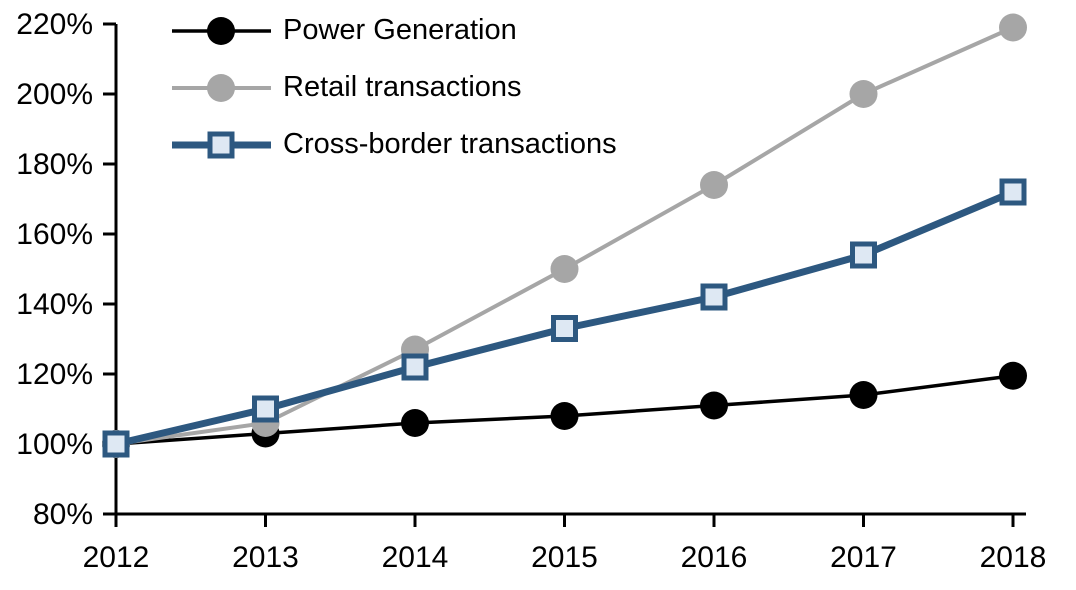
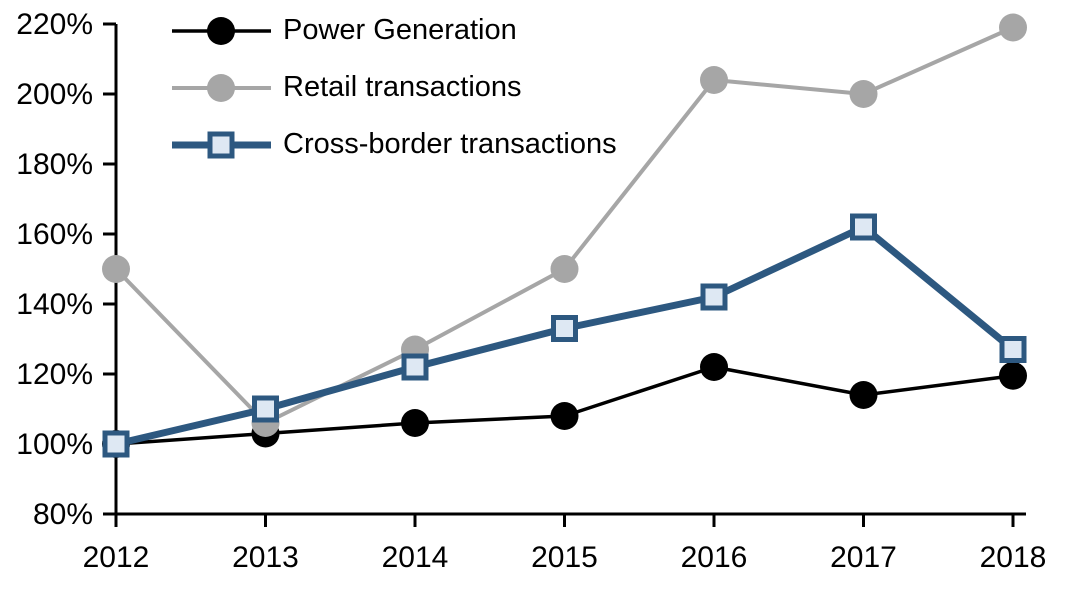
Retail transactions/2012: 100% -> 150%
Power Generation/2016: 111% -> 122%
Retail transactions/2016: 174% -> 204%
Cross-border transactions/2017: 154% -> 162%
Cross-border transactions/2018: 172% -> 127%
